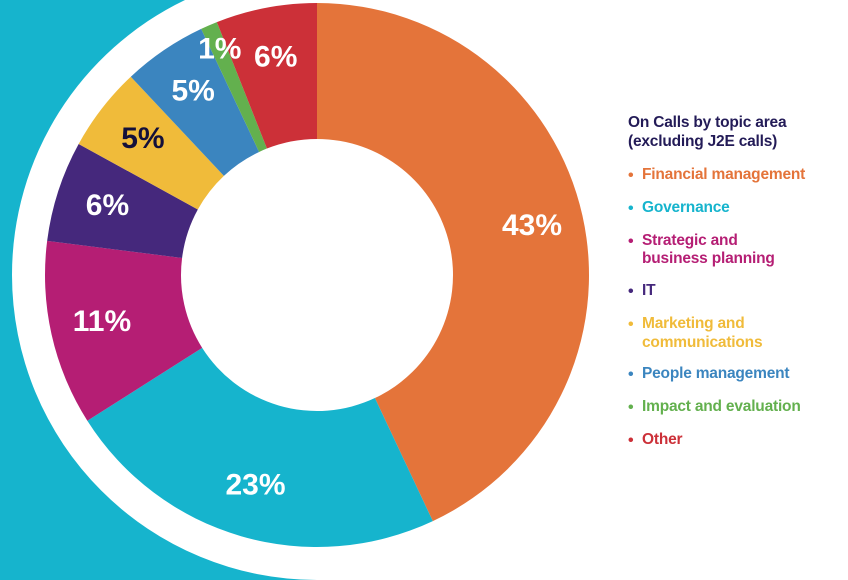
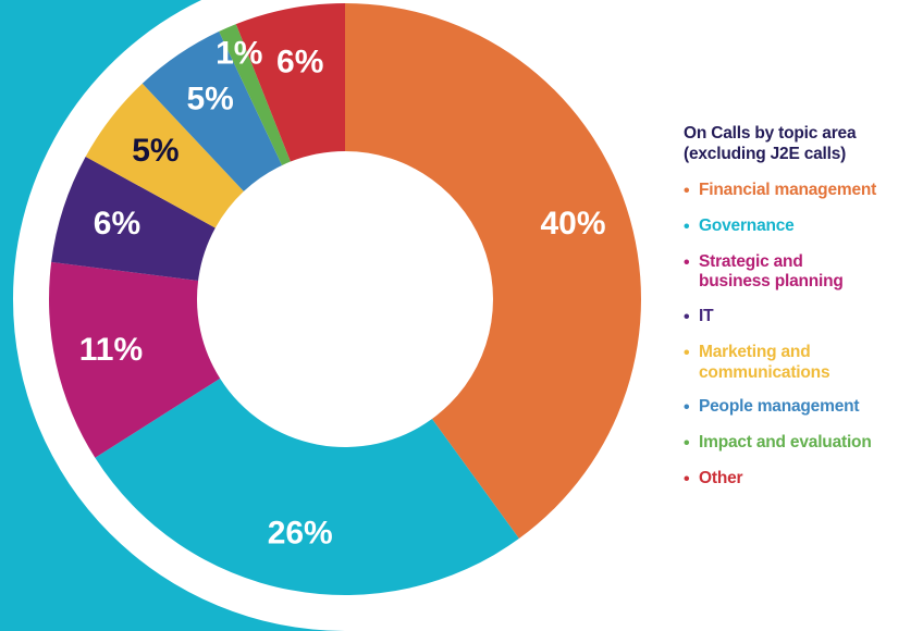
Financial management: 43% -> 40%
Governance: 23% -> 26%
